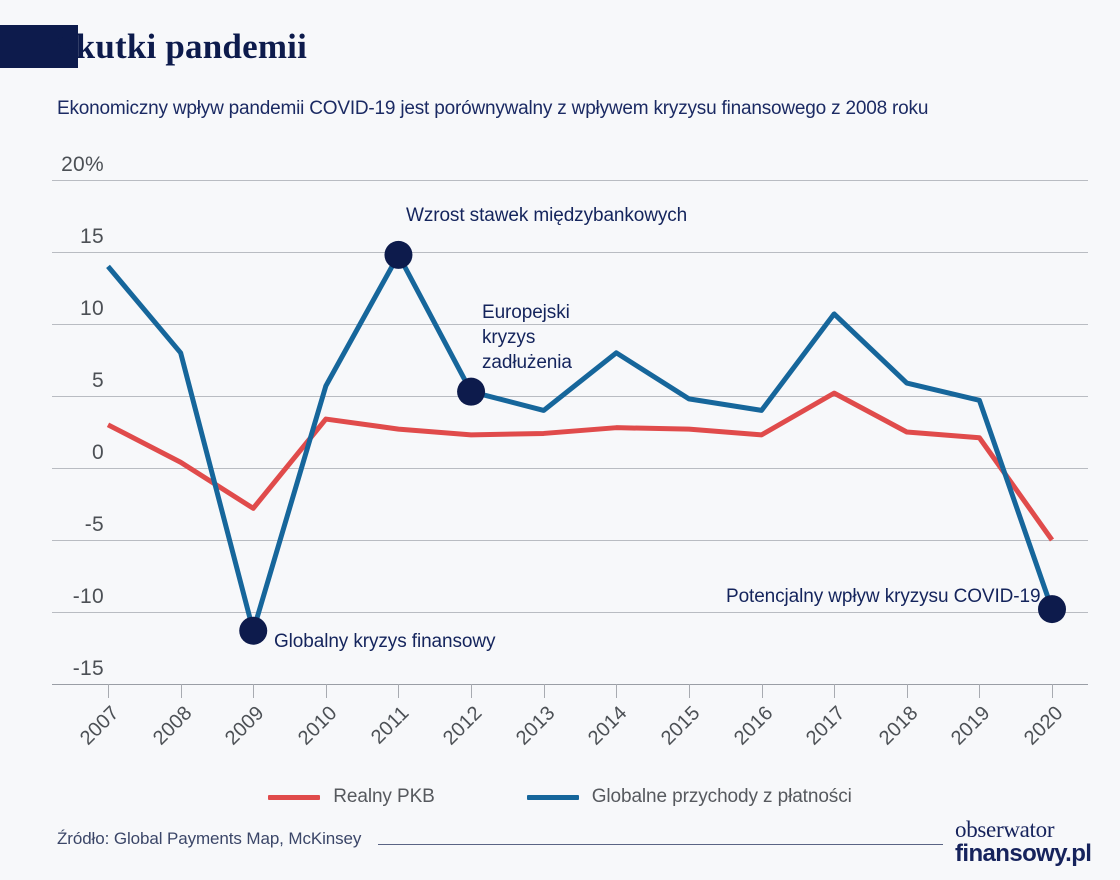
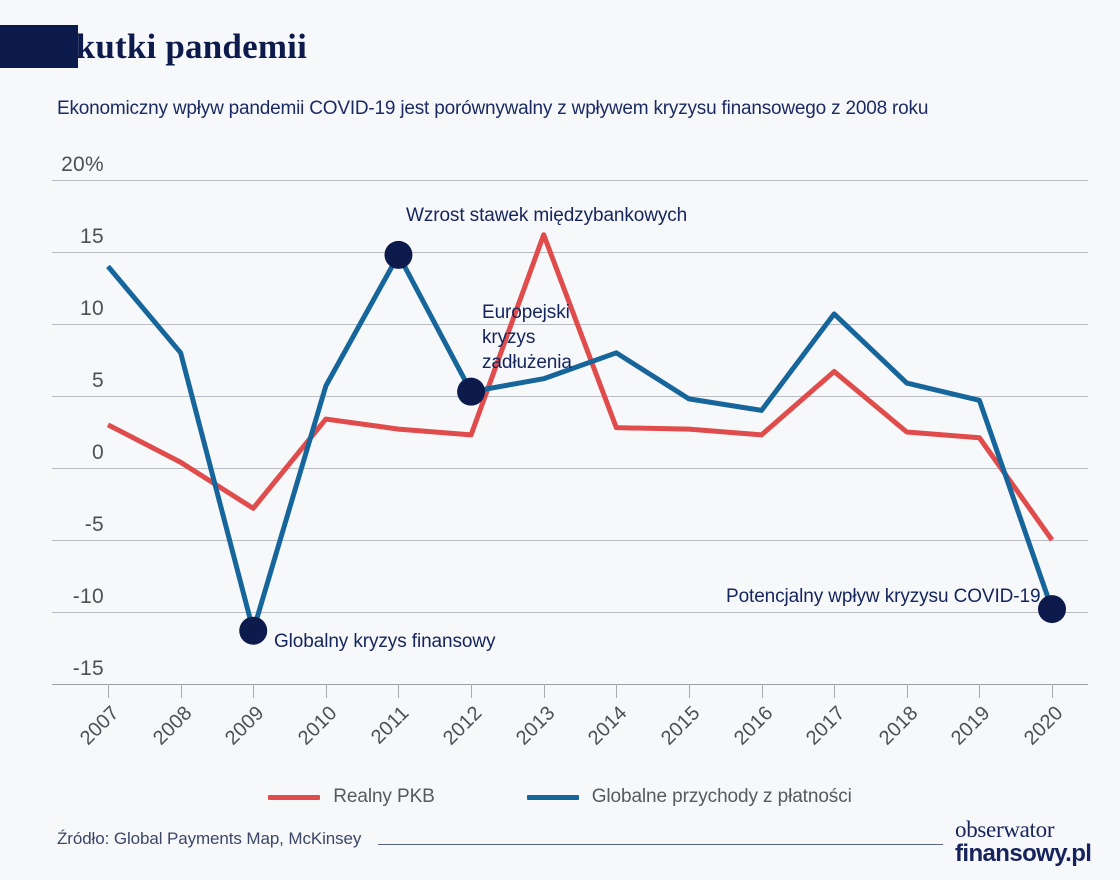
Realny PKB/2013: 2.4% -> 16.2%
Globalne przychody z płatności/2013: 4.0% -> 6.2%
Realny PKB/2017: 5.2% -> 6.7%
